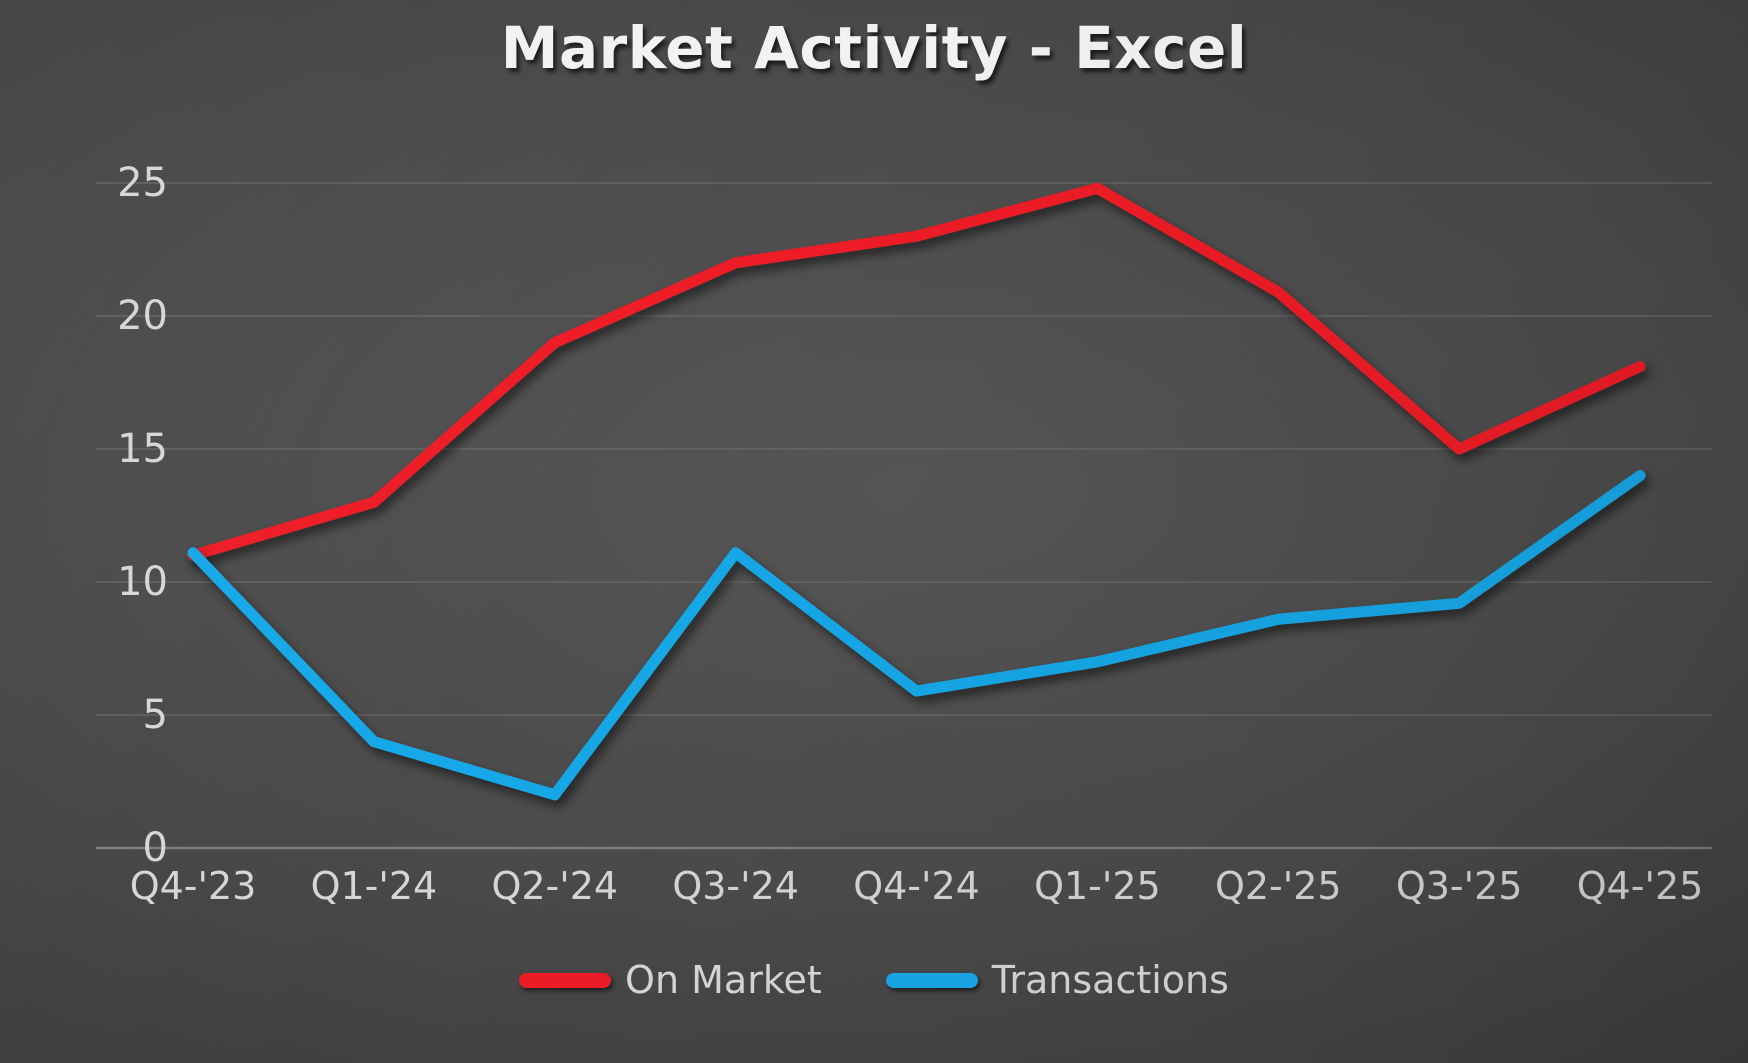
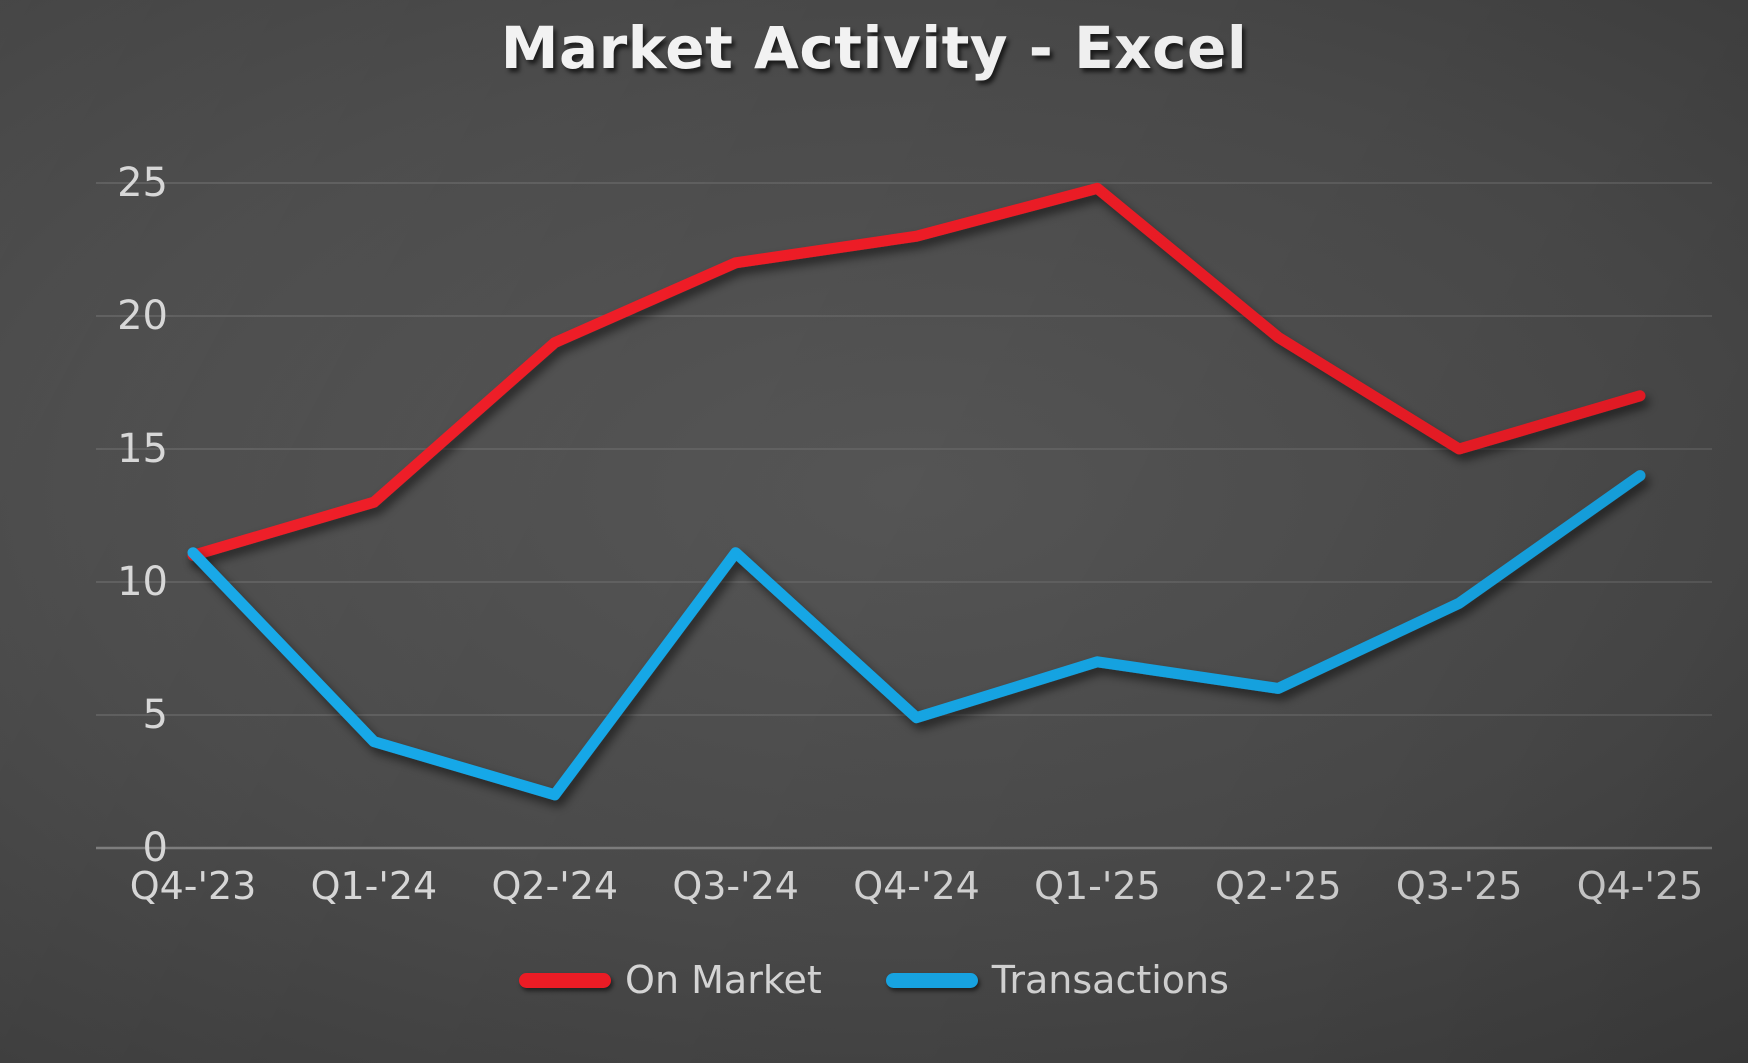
Transactions/Q4-'24: 5.9 -> 4.9
On Market/Q2-'25: 20.9 -> 19.2
Transactions/Q2-'25: 8.6 -> 6.0
On Market/Q4-'25: 18.1 -> 17.0
